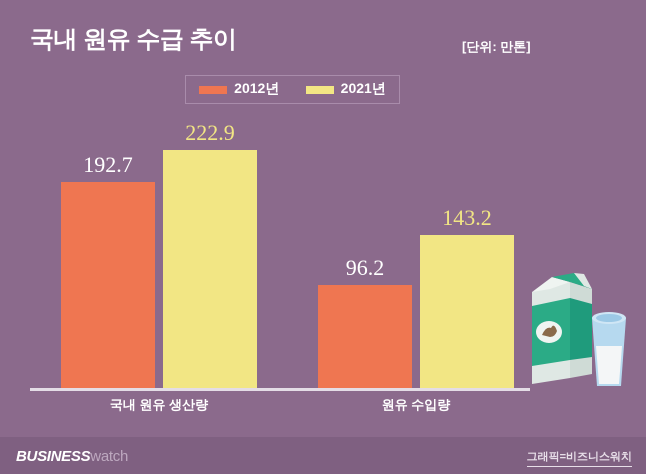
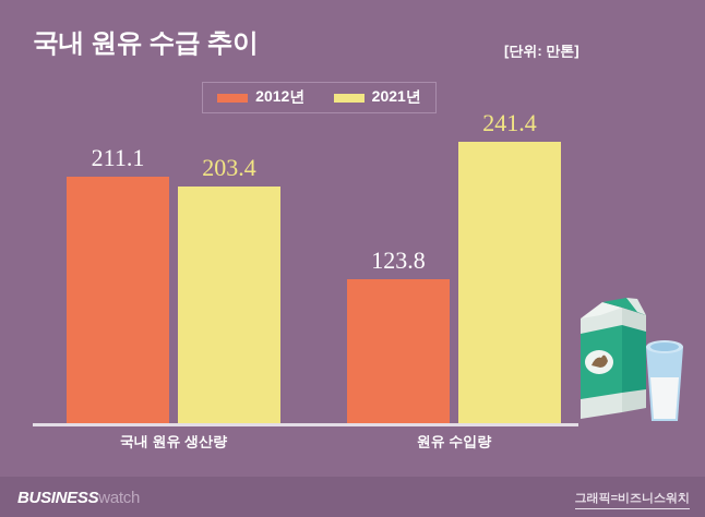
2012년/국내 원유 생산량: 192.7 -> 211.1
2021년/국내 원유 생산량: 222.9 -> 203.4
2012년/원유 수입량: 96.2 -> 123.8
2021년/원유 수입량: 143.2 -> 241.4
